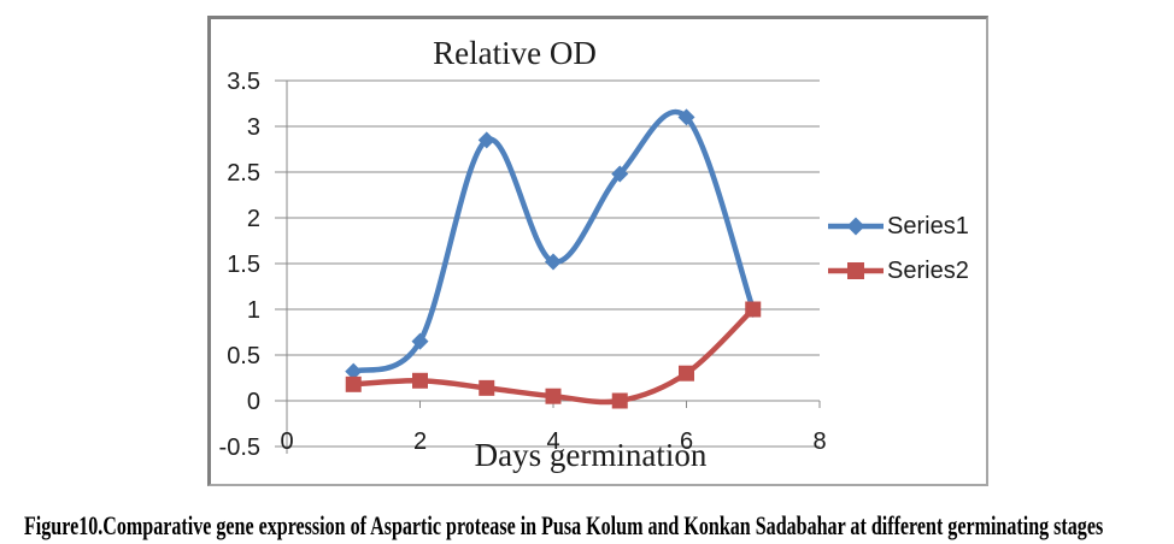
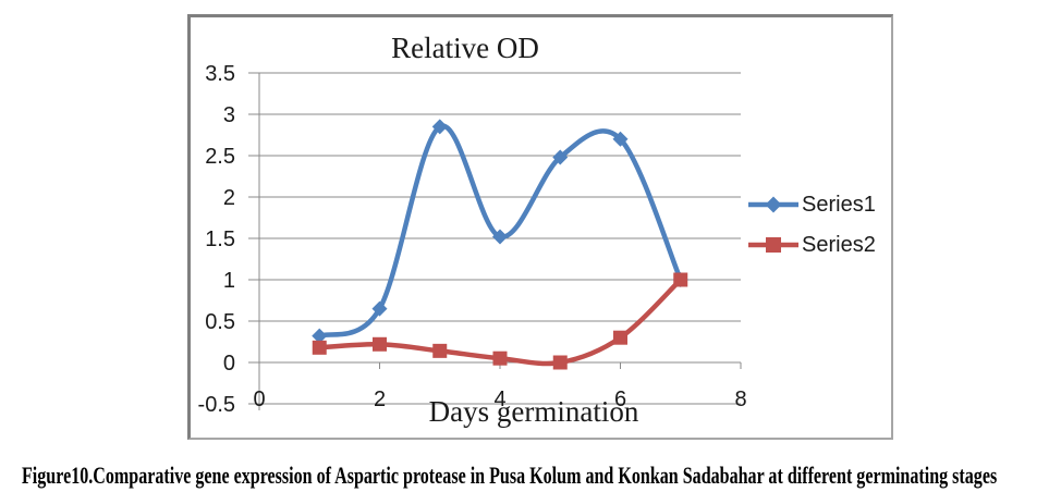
Series1/6: 3.1 -> 2.7
